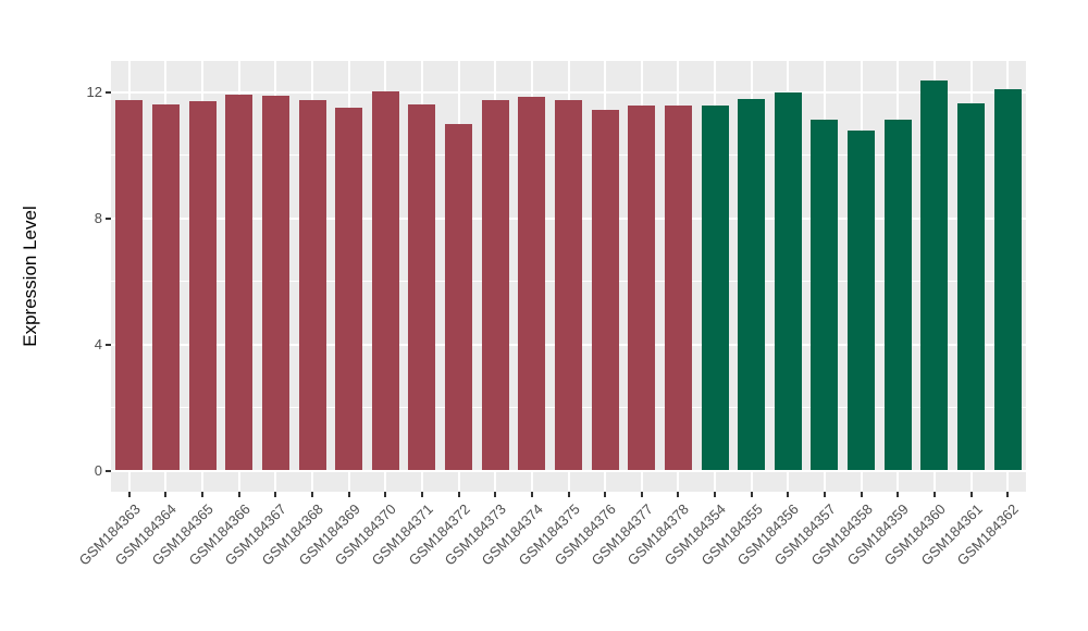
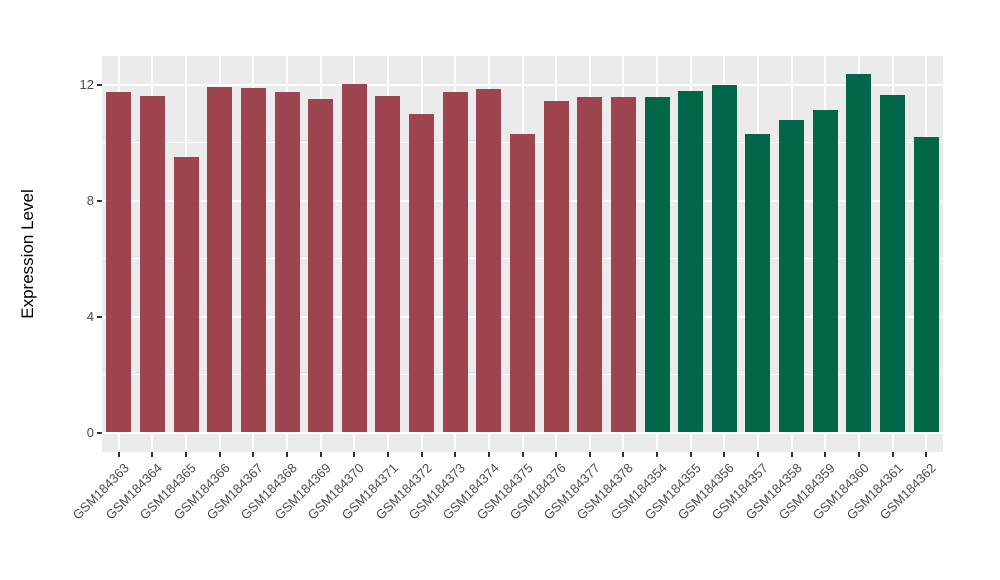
GSM184365: 11.7 -> 9.5
GSM184375: 11.8 -> 10.3
GSM184357: 11.1 -> 10.3
GSM184362: 12.1 -> 10.2
